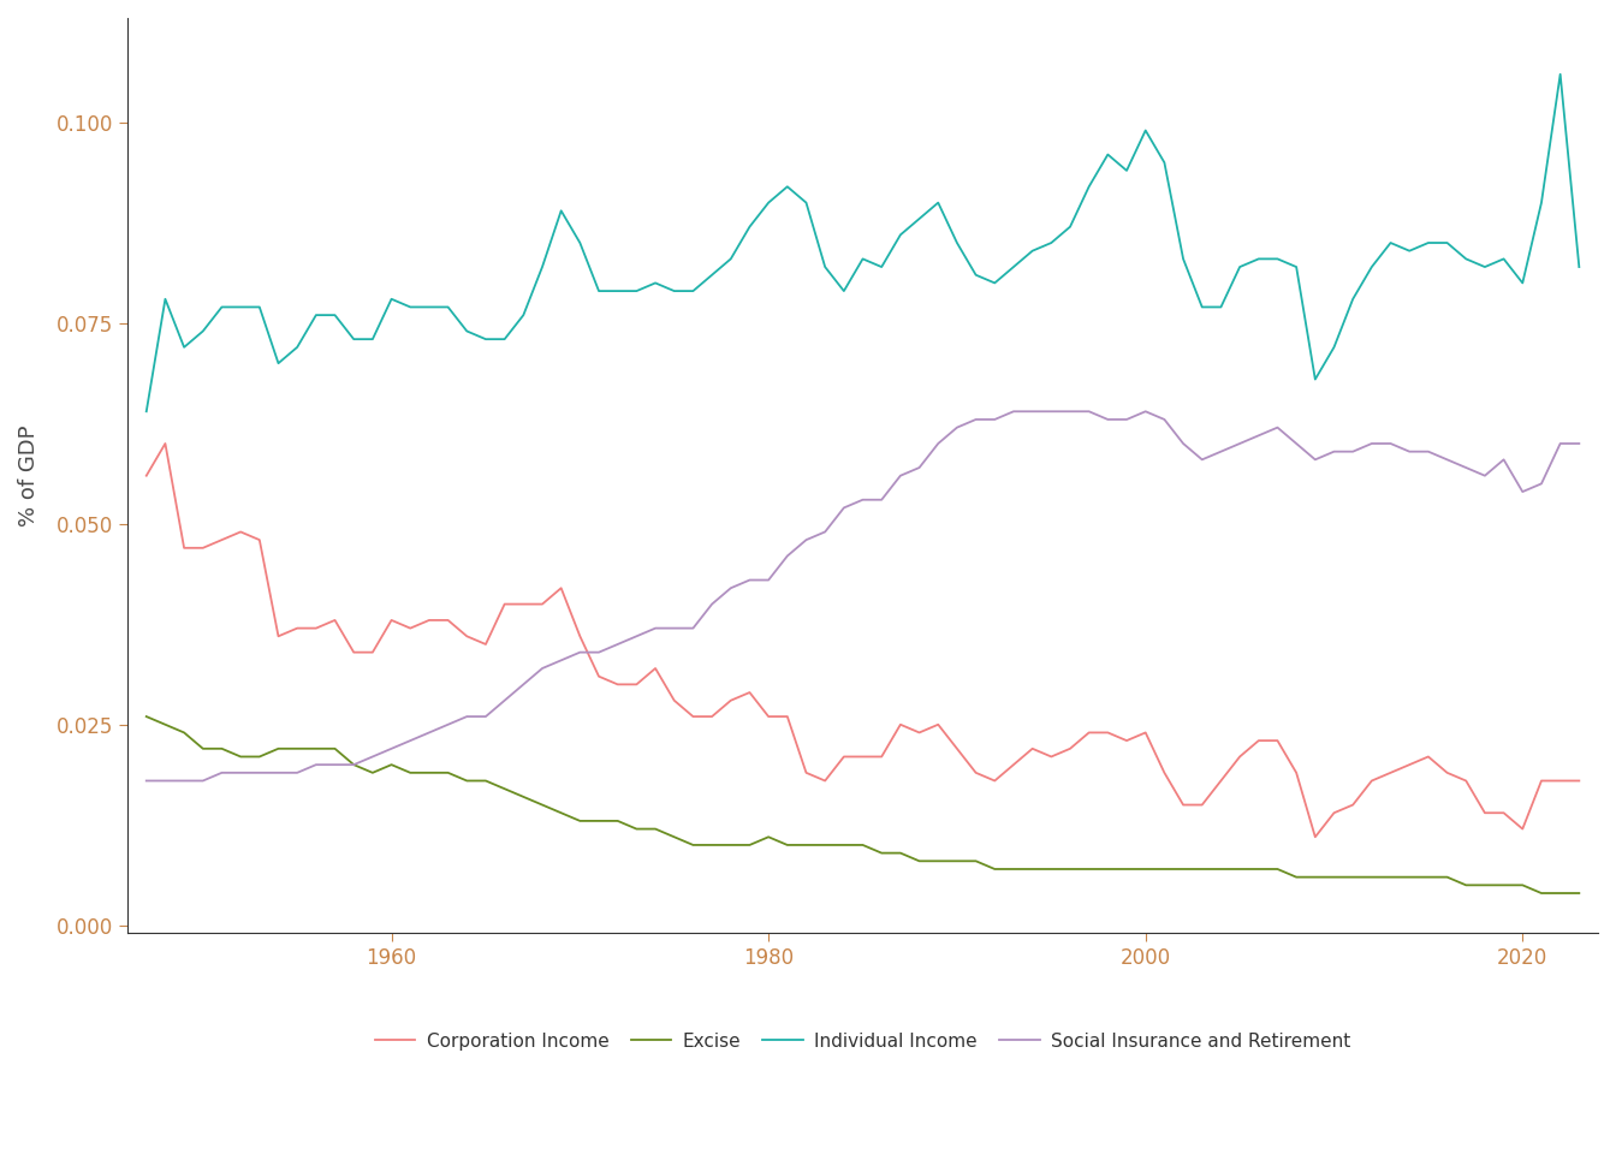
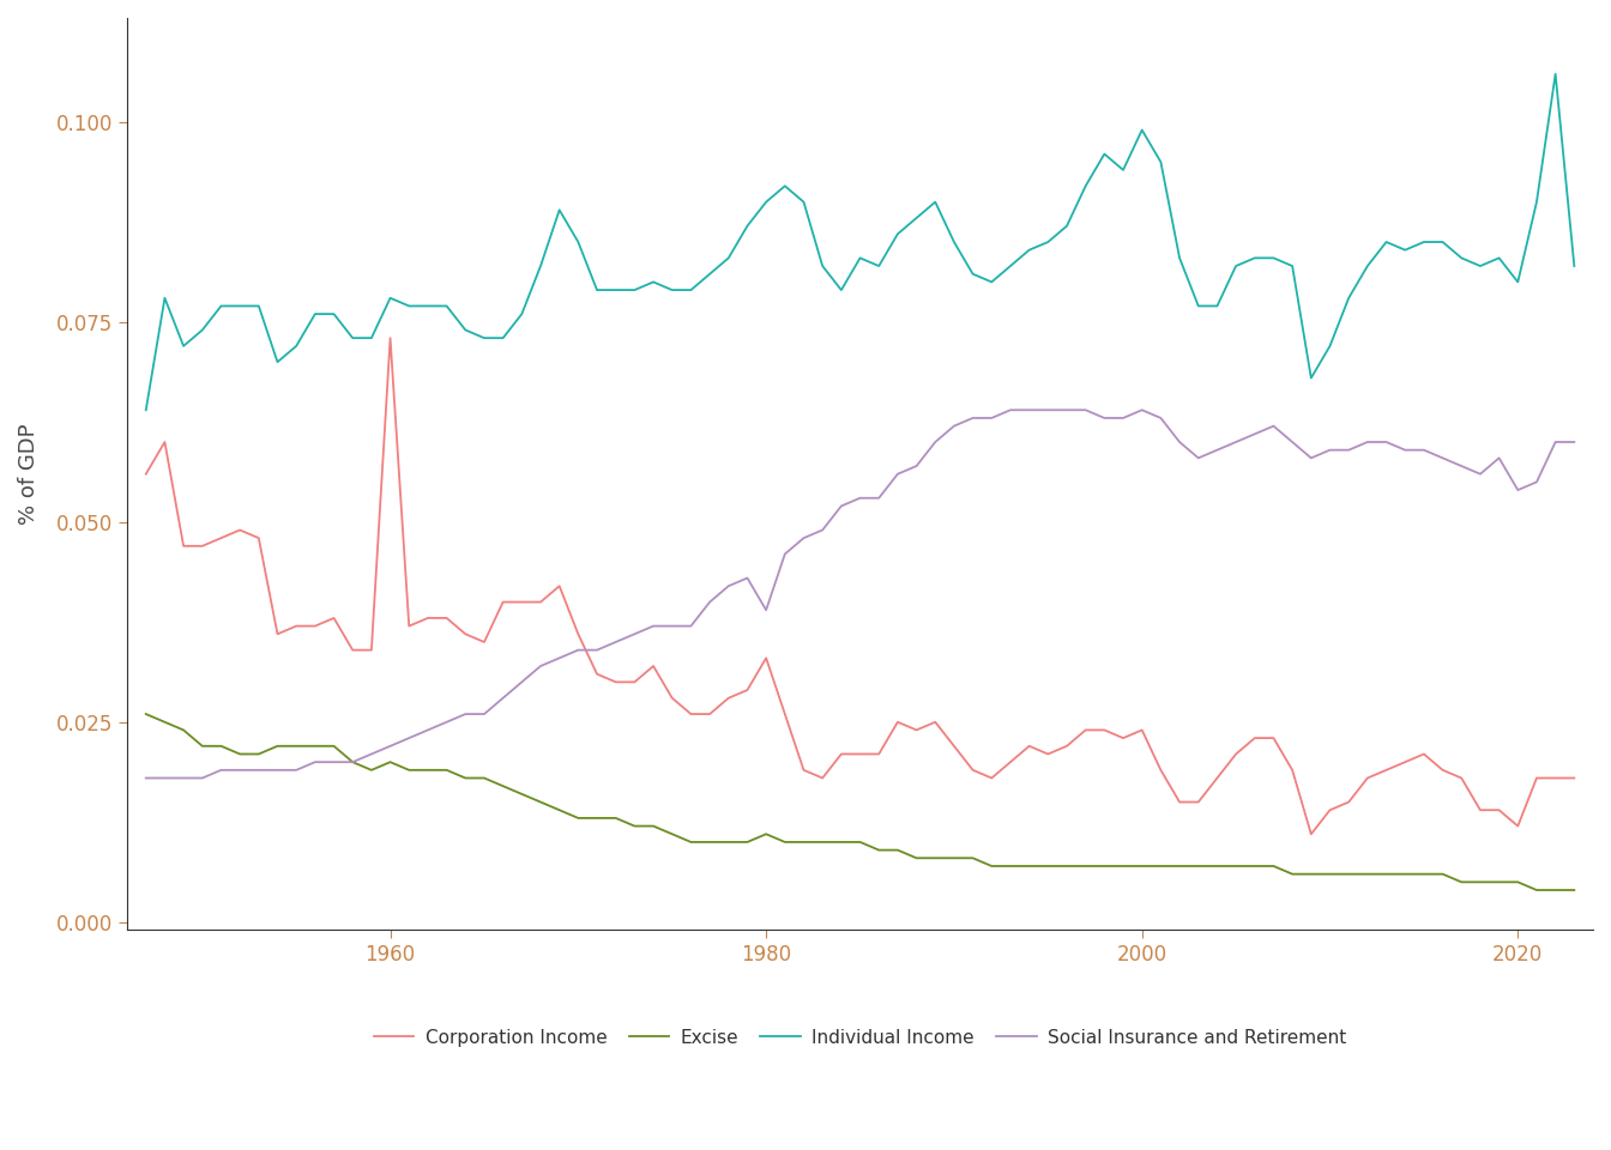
Corporation Income/1960: 0.038 -> 0.073
Corporation Income/1980: 0.026 -> 0.033
Social Insurance and Retirement/1980: 0.043 -> 0.039
